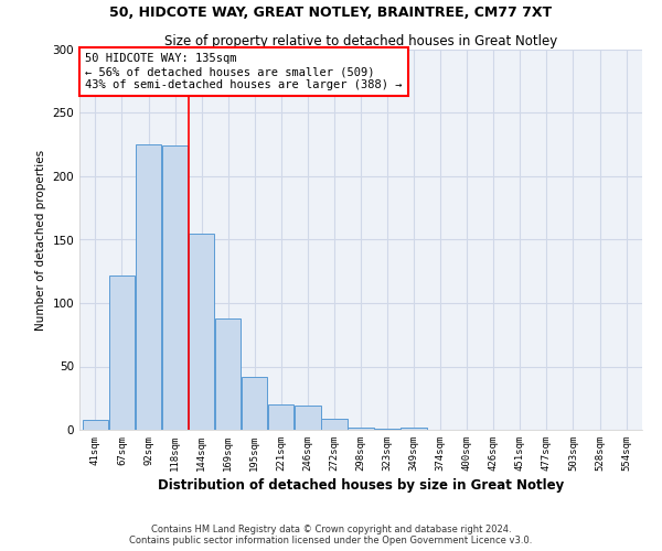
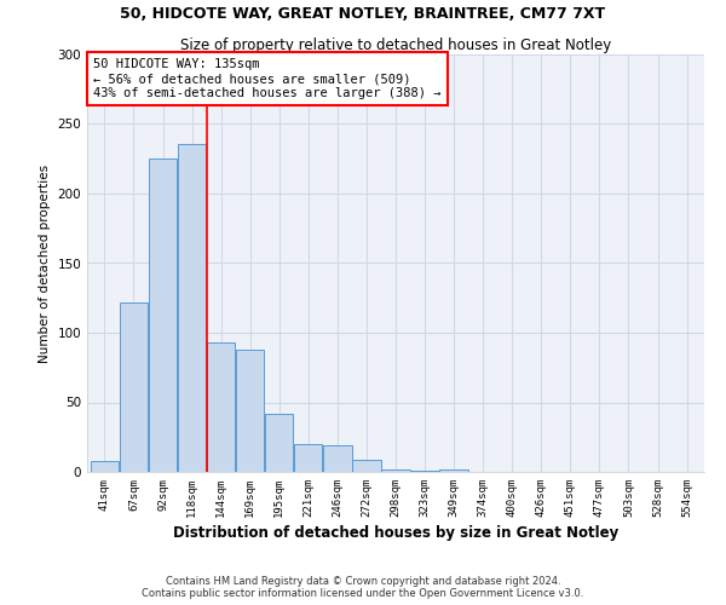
118sqm: 224 -> 236
144sqm: 155 -> 93
